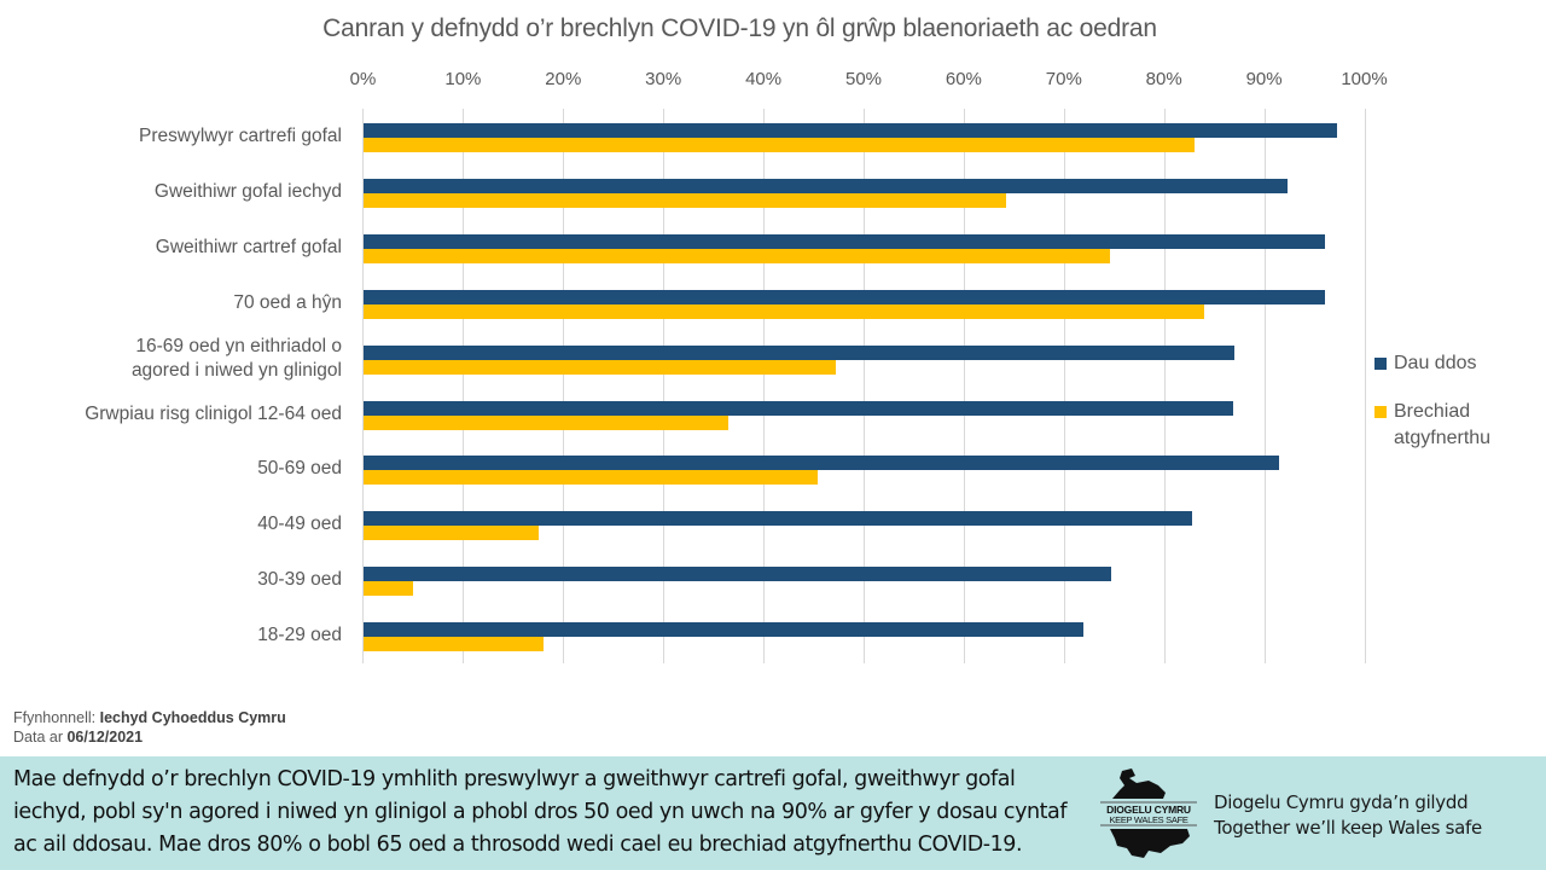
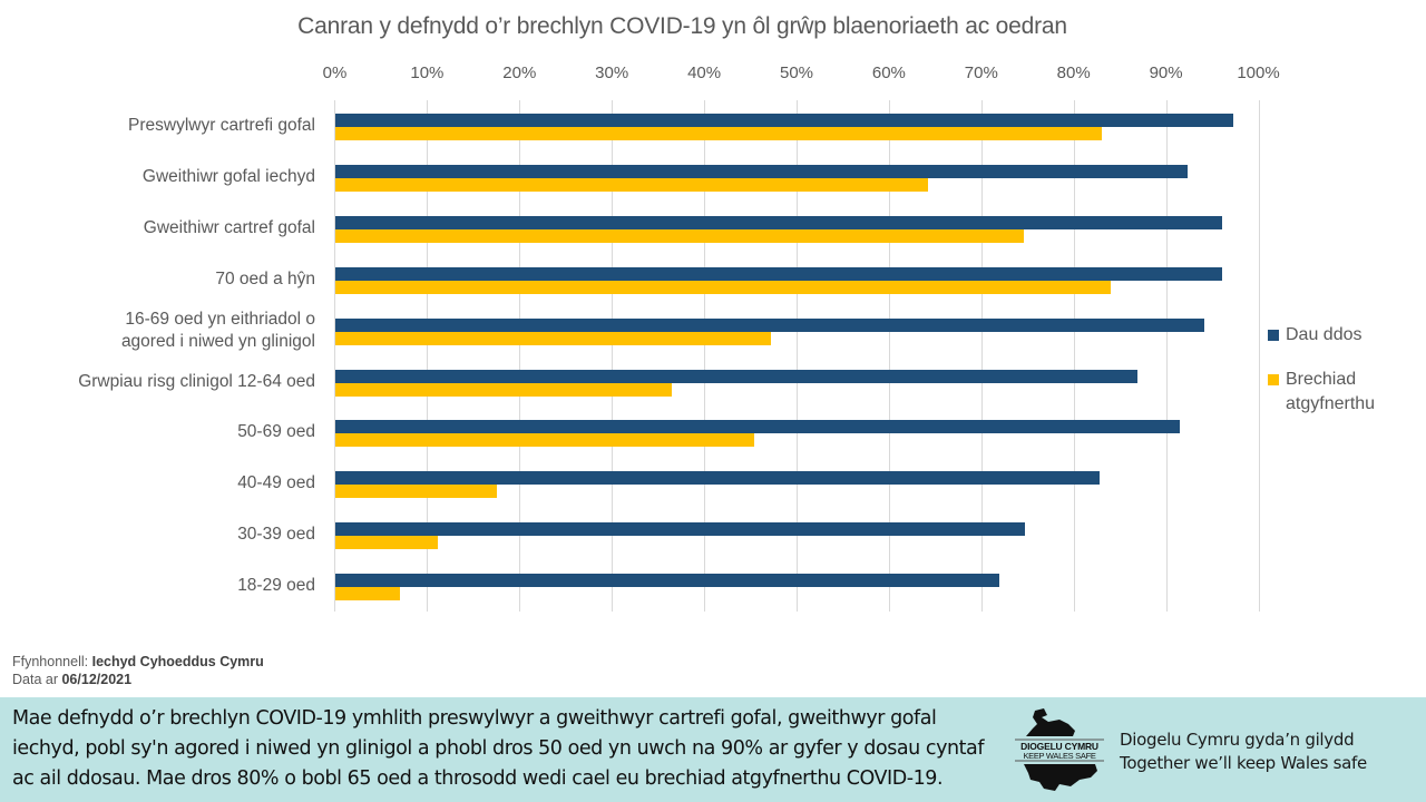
Dau ddos/16-69 oed yn eithriadol o agored i niwed yn glinigol: 87% -> 94%
Brechiad atgyfnerthu/30-39 oed: 5% -> 11%
Brechiad atgyfnerthu/18-29 oed: 18% -> 7%
